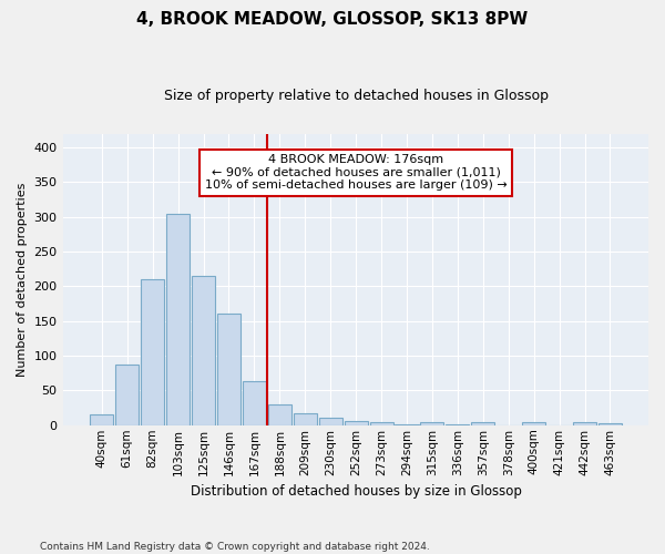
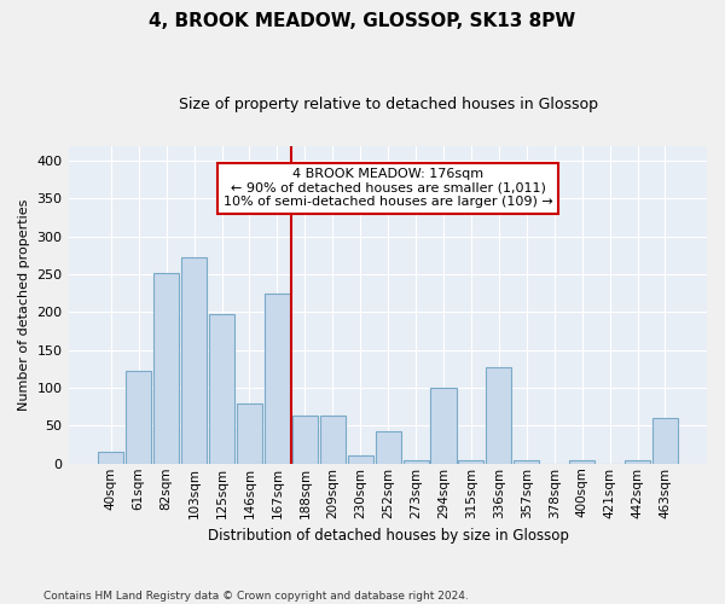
61sqm: 88 -> 122
82sqm: 210 -> 252
103sqm: 304 -> 272
125sqm: 215 -> 198
146sqm: 160 -> 80
167sqm: 64 -> 224
188sqm: 30 -> 64
209sqm: 17 -> 64
252sqm: 6 -> 42
294sqm: 2 -> 100
336sqm: 1 -> 128
463sqm: 3 -> 60
